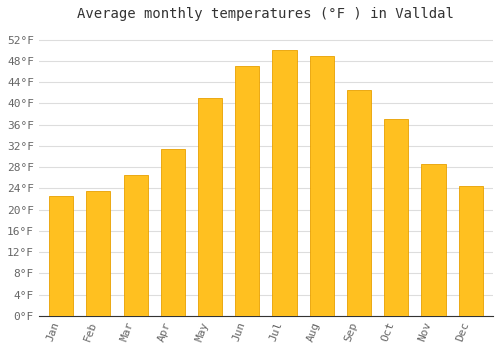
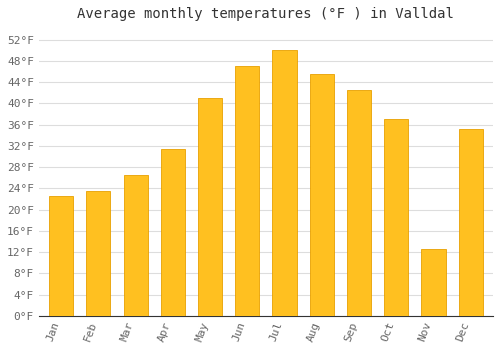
Aug: 49.0°F -> 45.6°F
Nov: 28.5°F -> 12.6°F
Dec: 24.5°F -> 35.2°F
